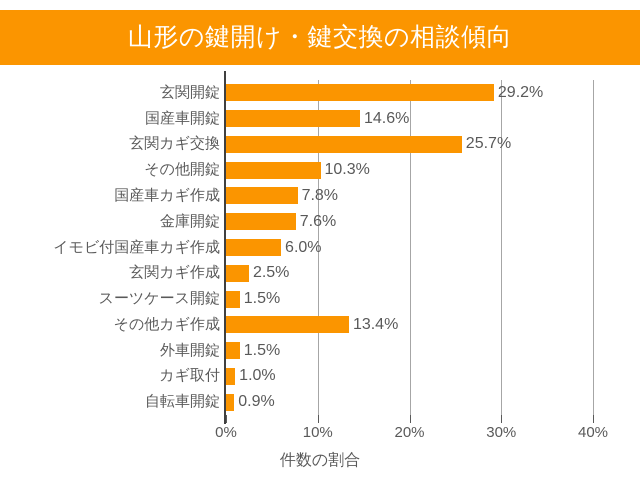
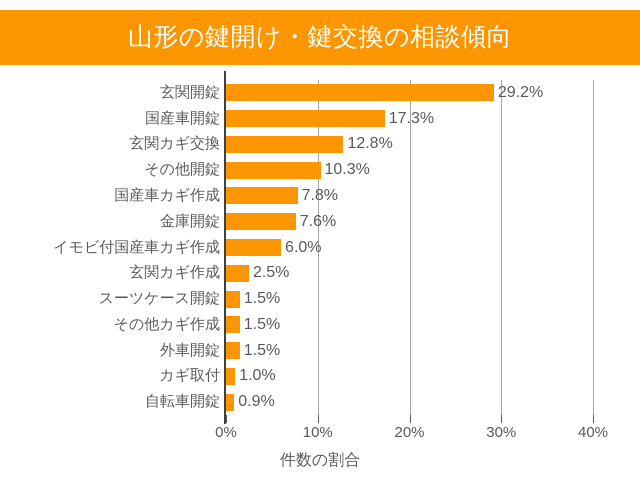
国産車開錠: 14.6% -> 17.3%
玄関カギ交換: 25.7% -> 12.8%
その他カギ作成: 13.4% -> 1.5%
